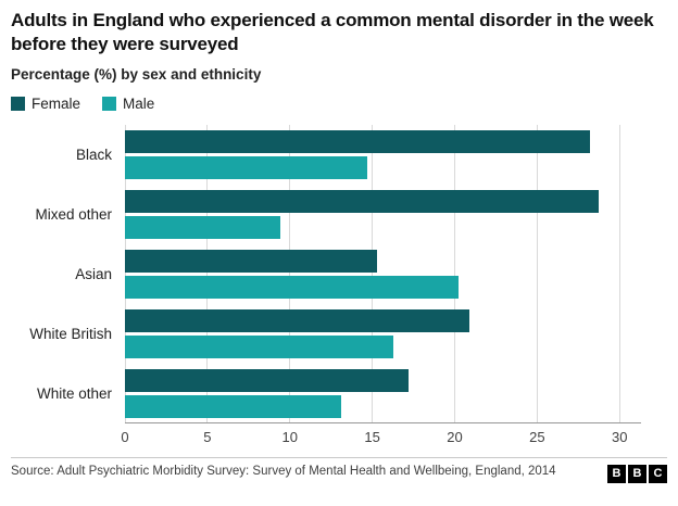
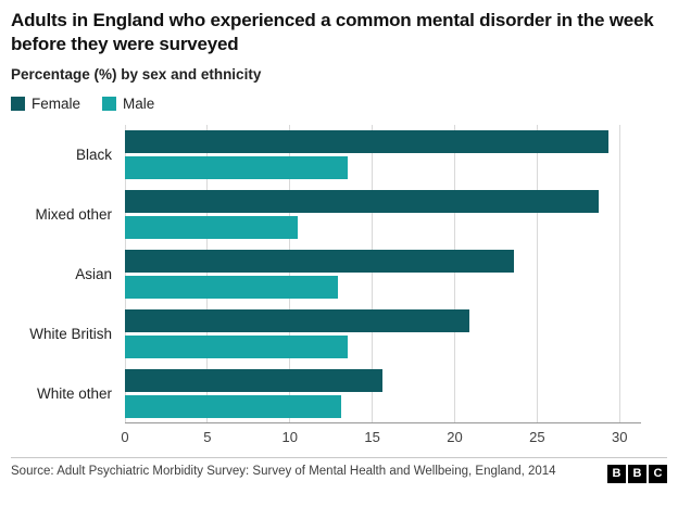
Female/Black: 28.2 -> 29.3
Male/Black: 14.7 -> 13.5
Male/Mixed other: 9.4 -> 10.5
Female/Asian: 15.3 -> 23.6
Male/Asian: 20.2 -> 12.9
Male/White British: 16.3 -> 13.5
Female/White other: 17.2 -> 15.6
